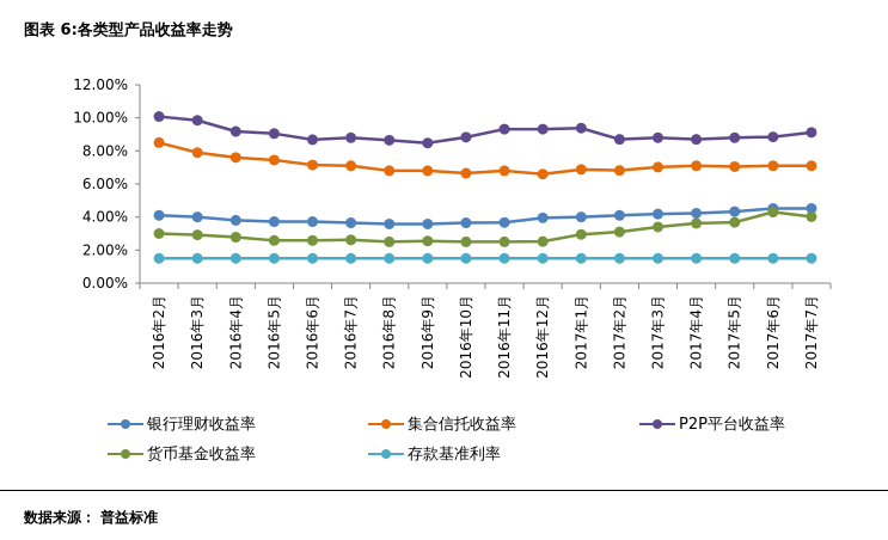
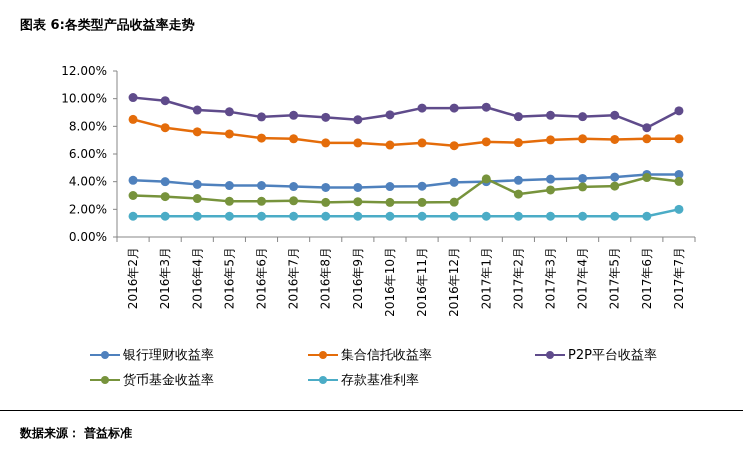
货币基金收益率/2017年1月: 2.9% -> 4.2%
P2P平台收益率/2017年6月: 8.8% -> 7.9%
存款基准利率/2017年7月: 1.5% -> 2.0%
